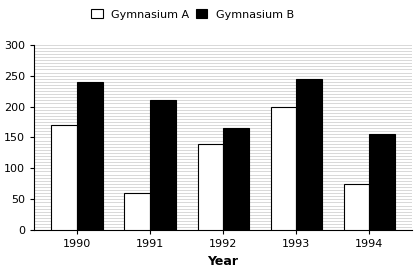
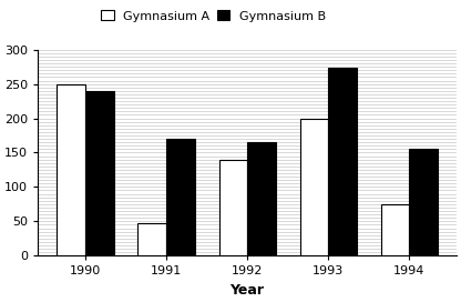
Gymnasium A/1990: 170 -> 250
Gymnasium A/1991: 60 -> 48
Gymnasium B/1991: 210 -> 170
Gymnasium B/1993: 245 -> 274
